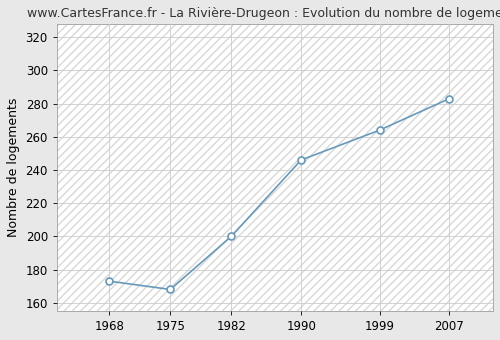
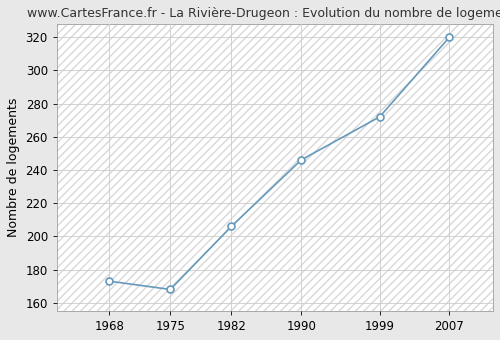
1982: 200 -> 206
1999: 264 -> 272
2007: 283 -> 320
